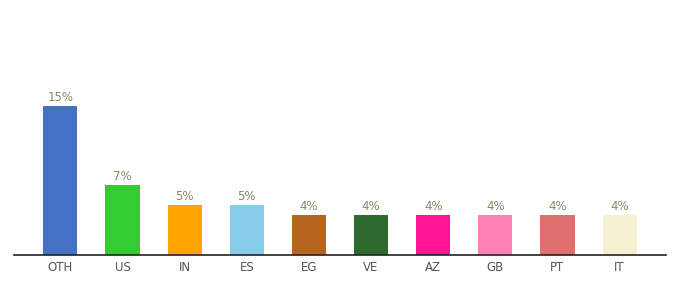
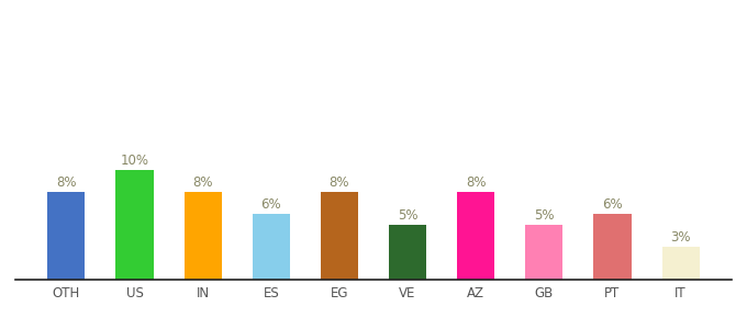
OTH: 15% -> 8%
US: 7% -> 10%
IN: 5% -> 8%
ES: 5% -> 6%
EG: 4% -> 8%
VE: 4% -> 5%
AZ: 4% -> 8%
GB: 4% -> 5%
PT: 4% -> 6%
IT: 4% -> 3%
